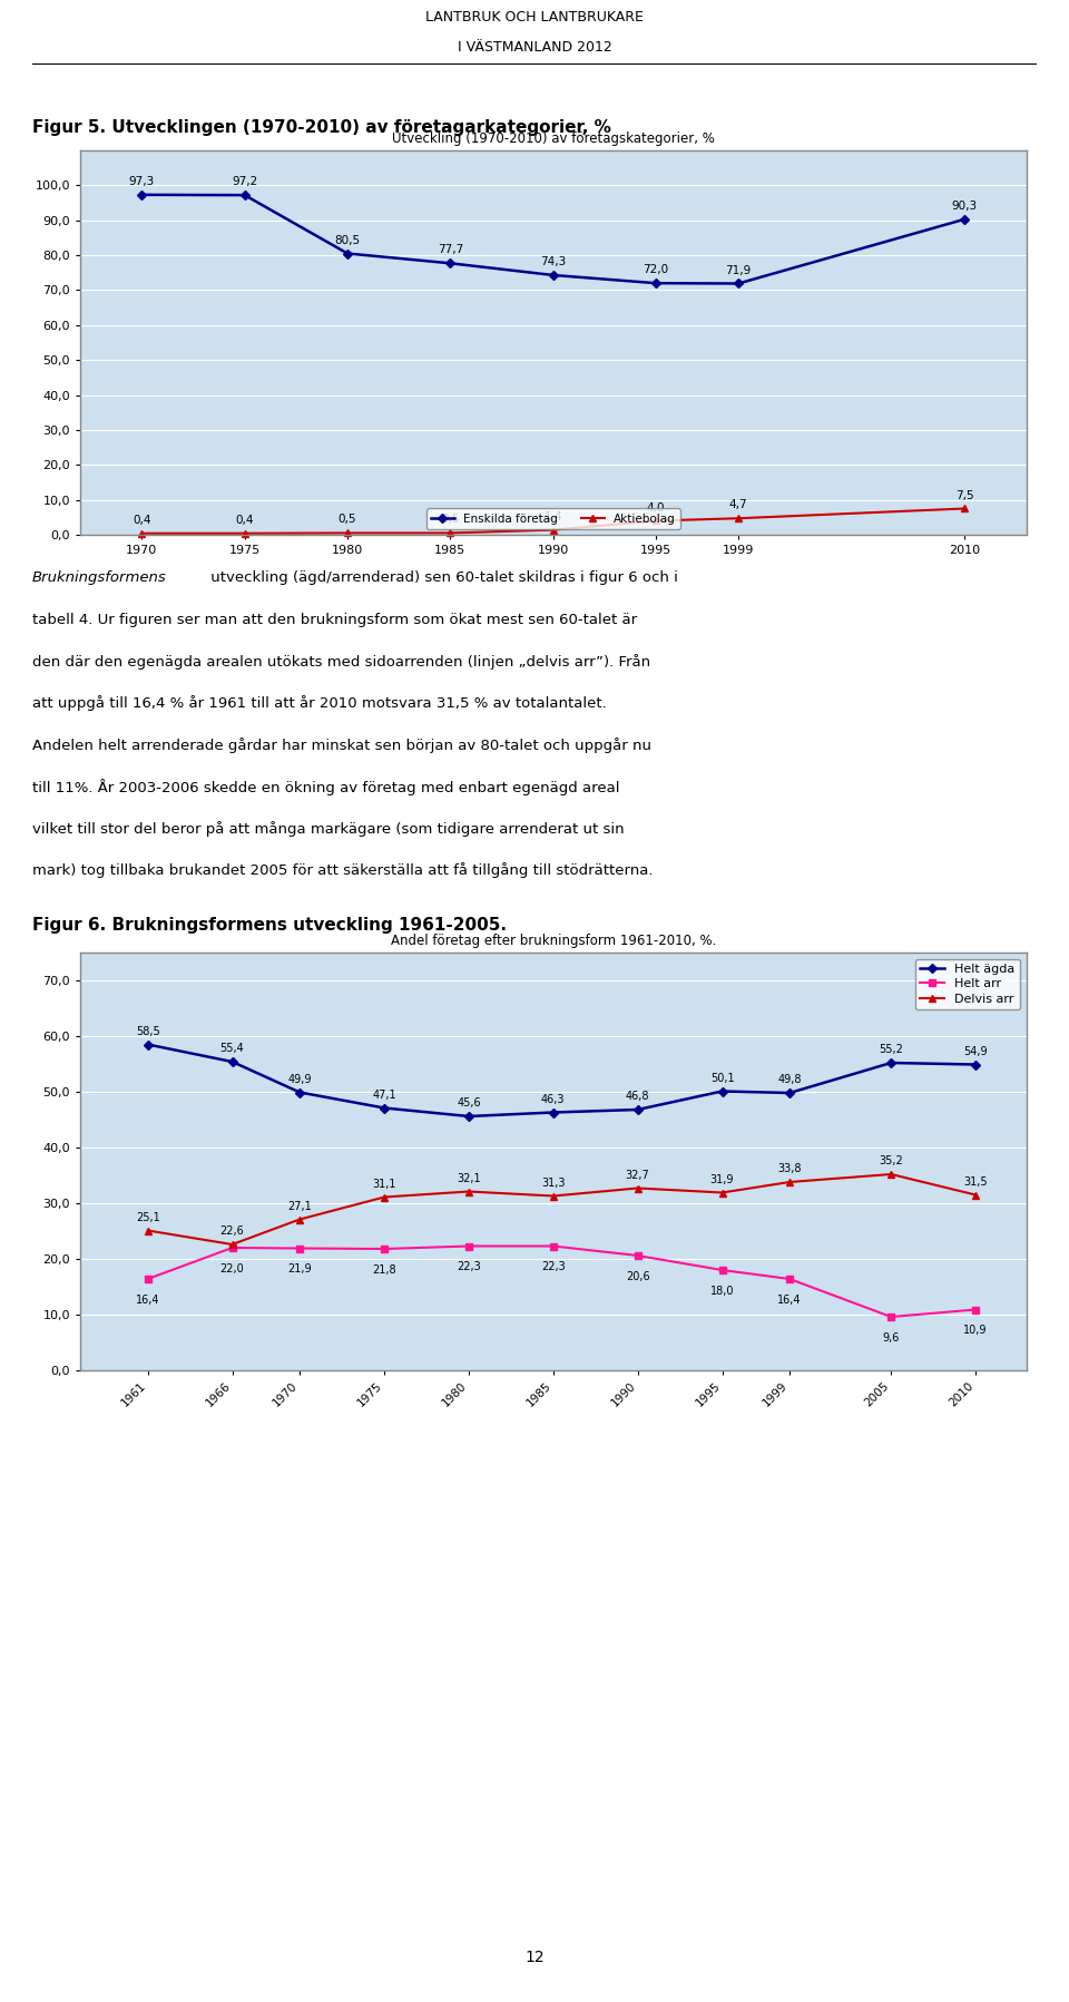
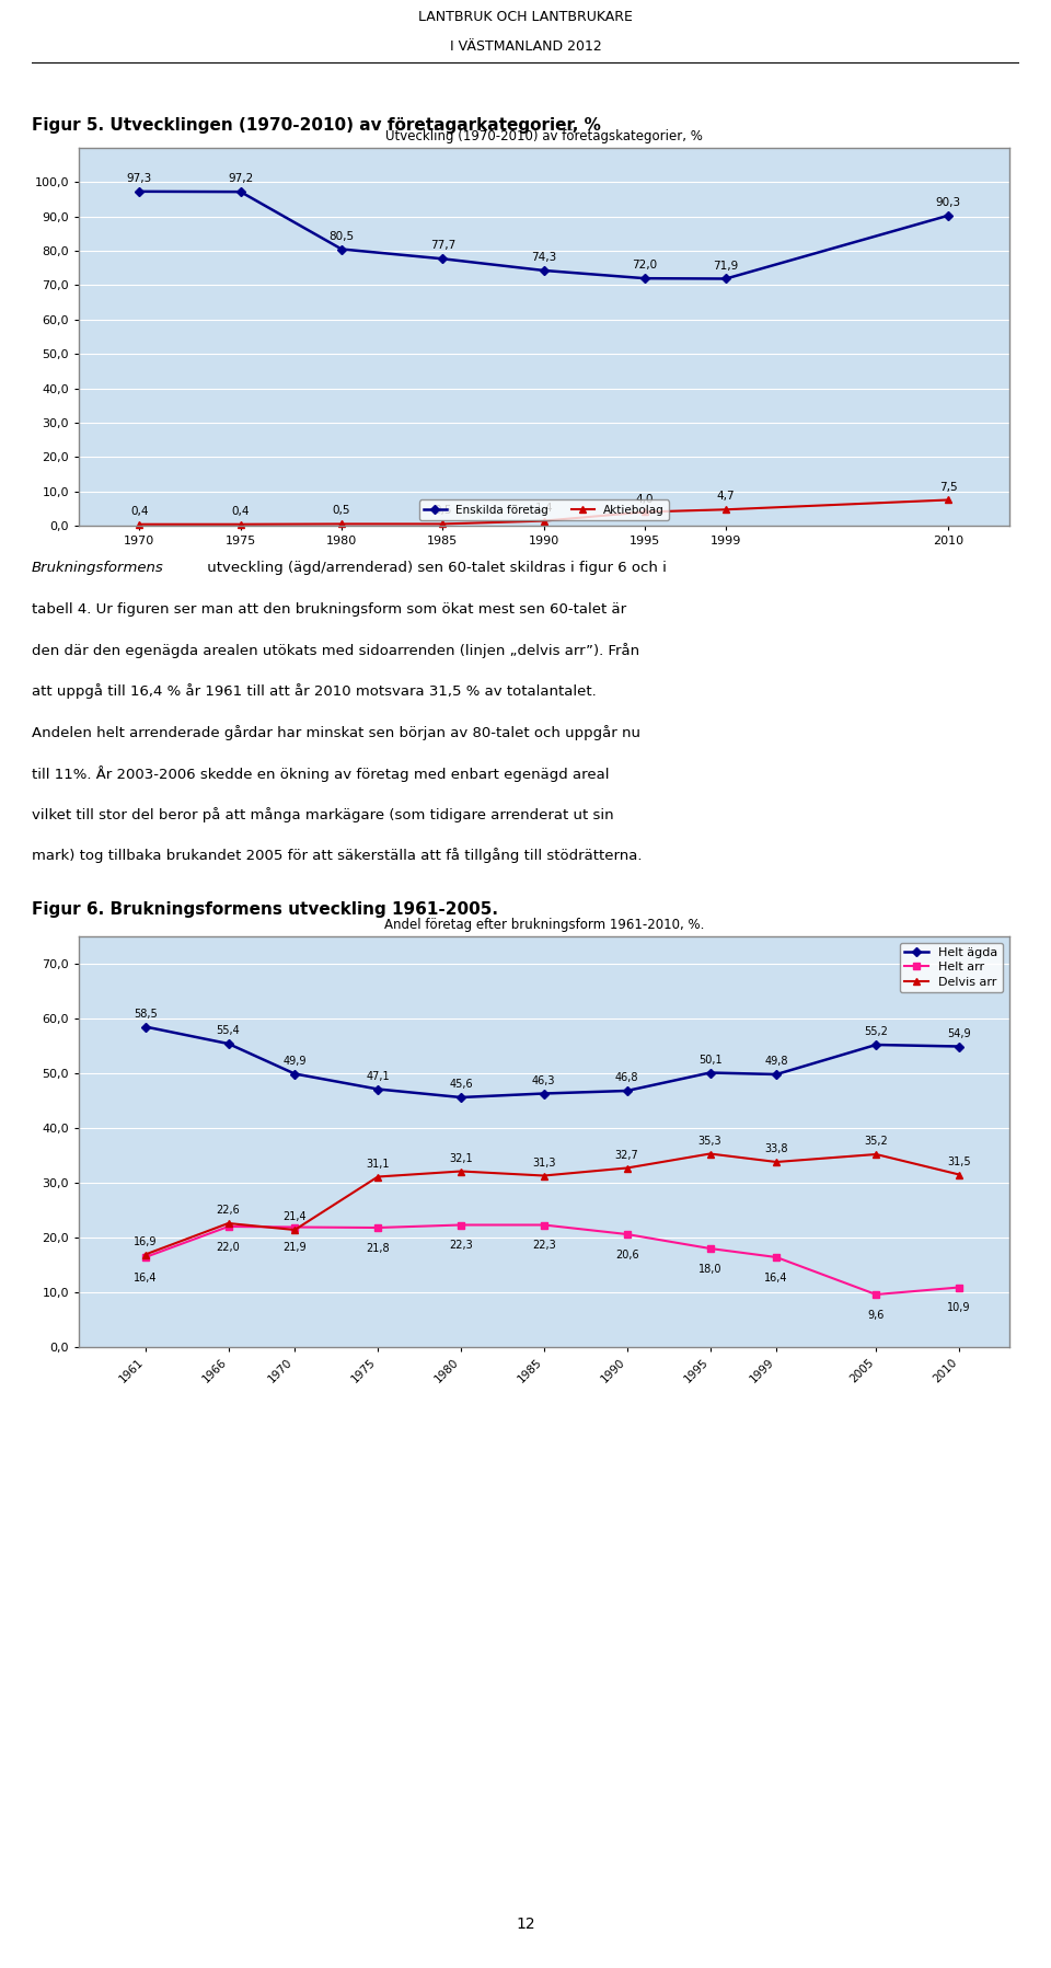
Andel företag efter brukningsform 1961-2010, %./Delvis arr/1961: 25,1 -> 16,9
Andel företag efter brukningsform 1961-2010, %./Delvis arr/1970: 27,1 -> 21,4
Andel företag efter brukningsform 1961-2010, %./Delvis arr/1995: 31,9 -> 35,3
